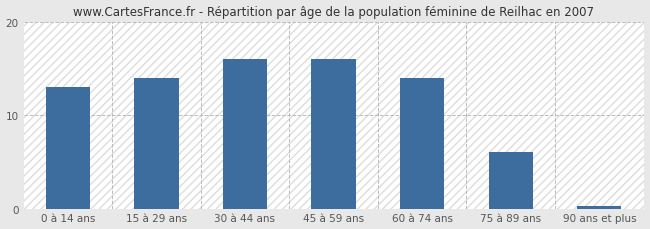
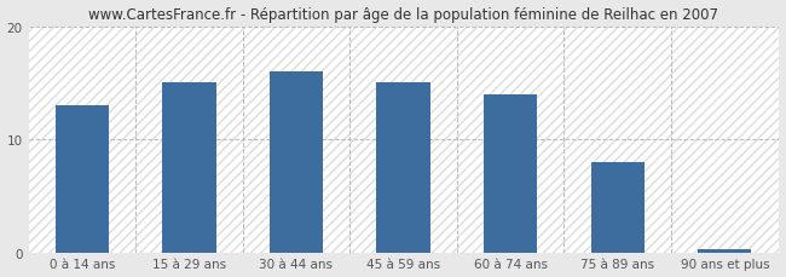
15 à 29 ans: 14.0 -> 15.0
45 à 59 ans: 16.0 -> 15.0
75 à 89 ans: 6.0 -> 8.0
